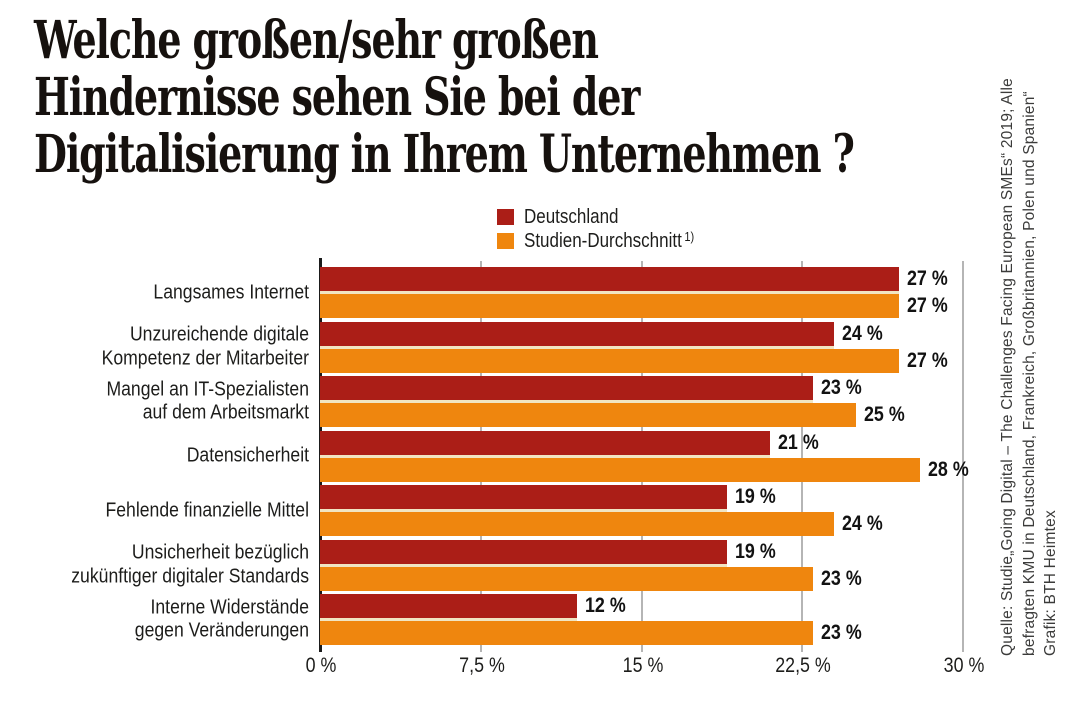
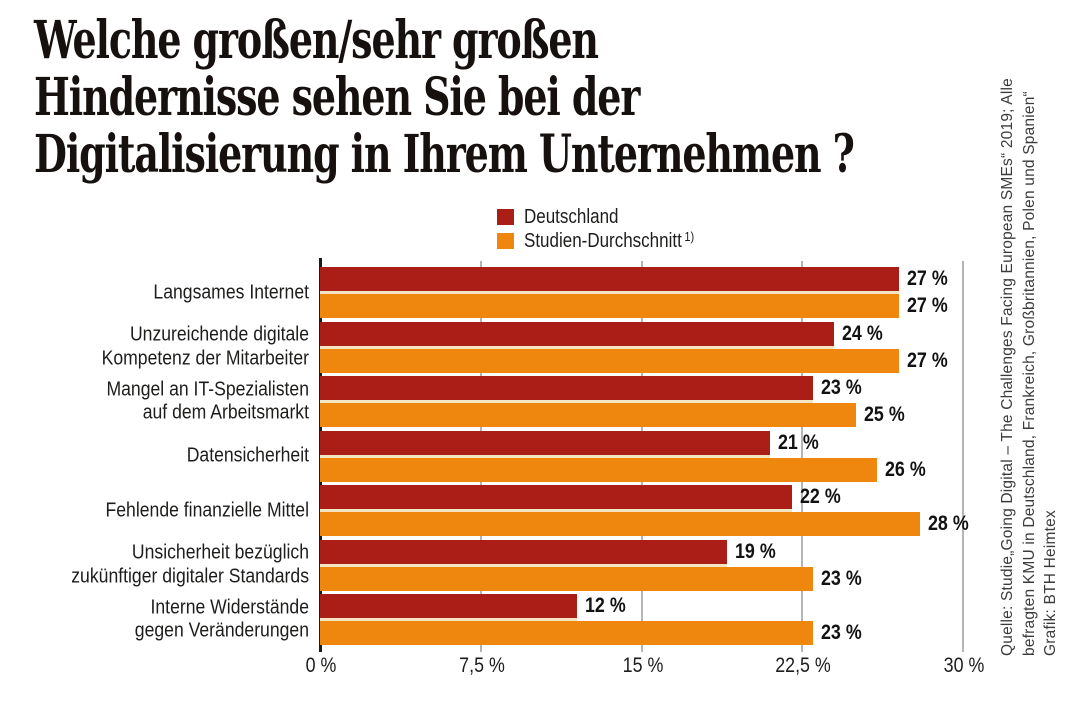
Studien-Durchschnitt/Datensicherheit: 28 -> 26
Deutschland/Fehlende finanzielle Mittel: 19 -> 22
Studien-Durchschnitt/Fehlende finanzielle Mittel: 24 -> 28
